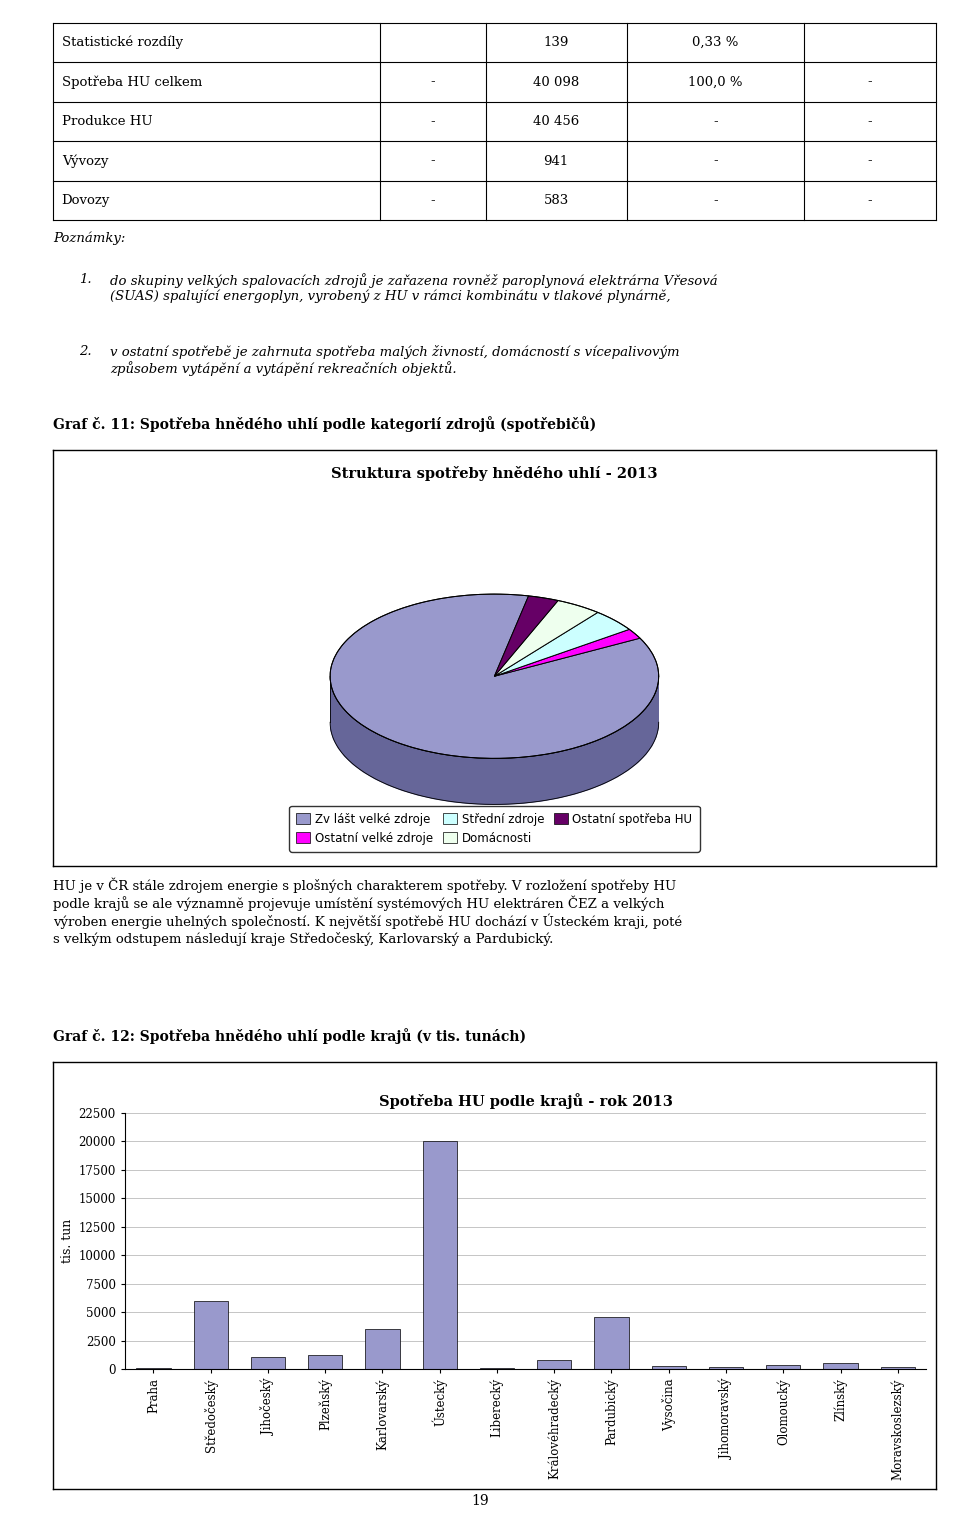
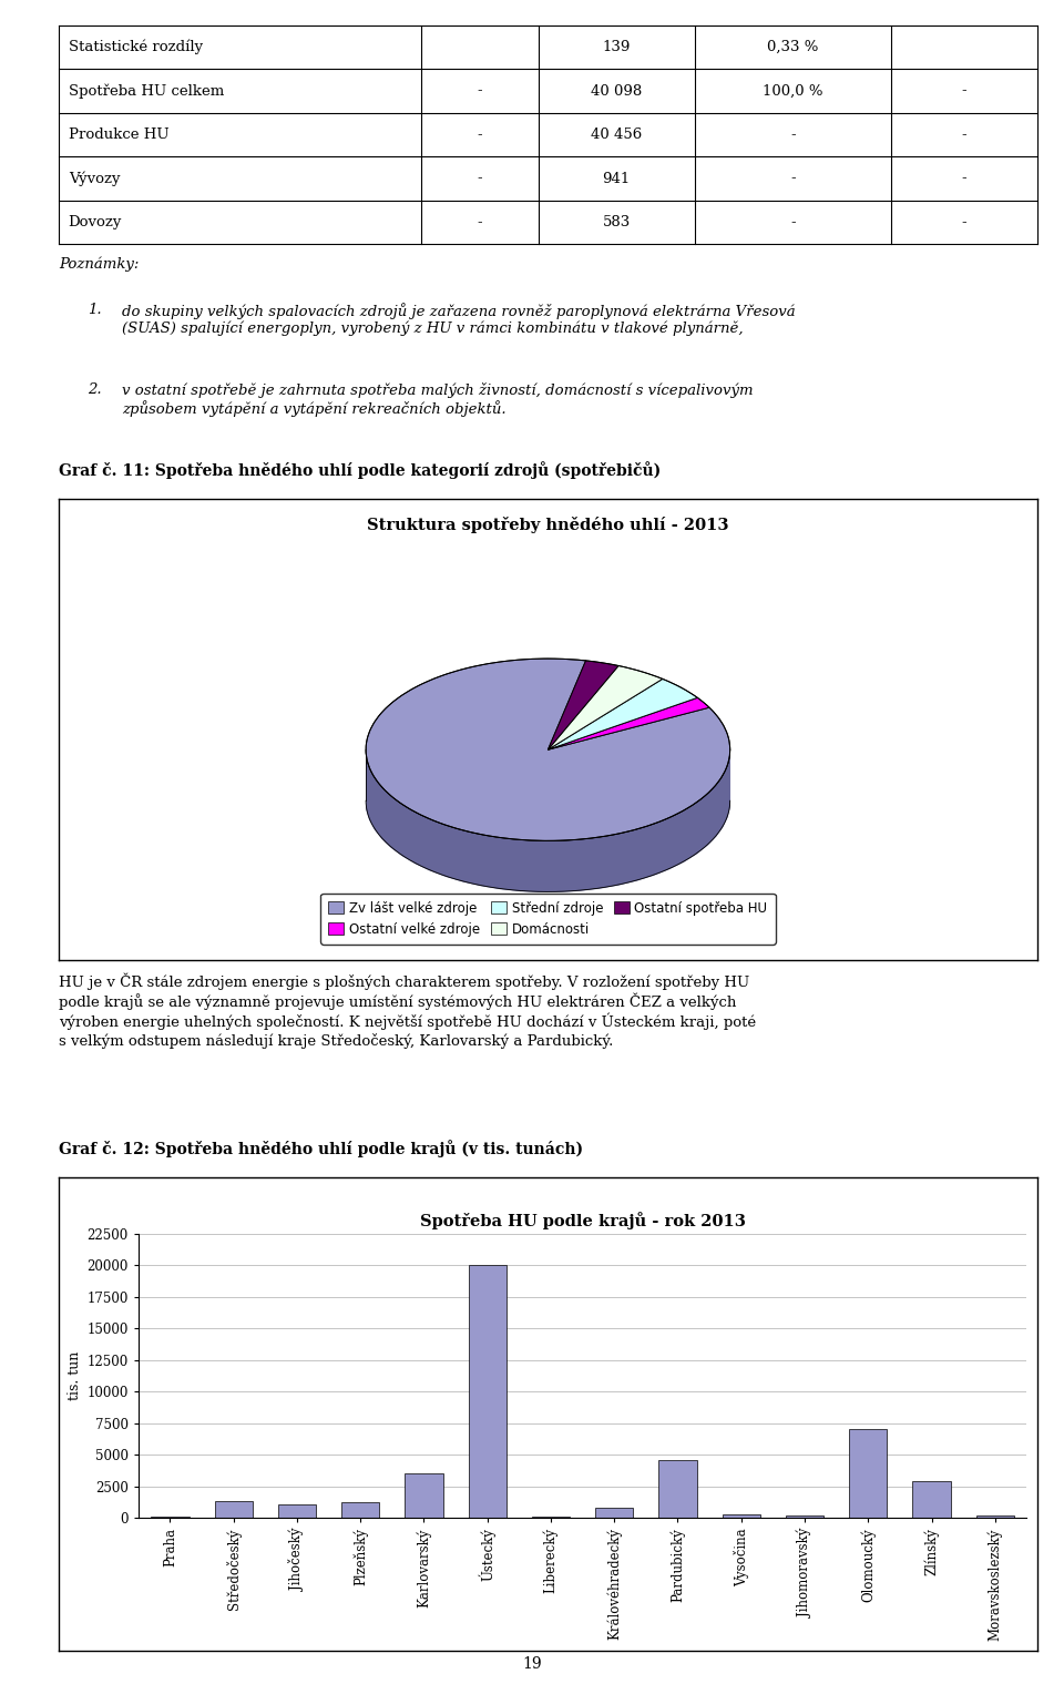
Spotřeba HU podle krajů - rok 2013/Středočeský: 6000 -> 1300
Spotřeba HU podle krajů - rok 2013/Olomoucký: 400 -> 7000
Spotřeba HU podle krajů - rok 2013/Zlínský: 600 -> 2900
